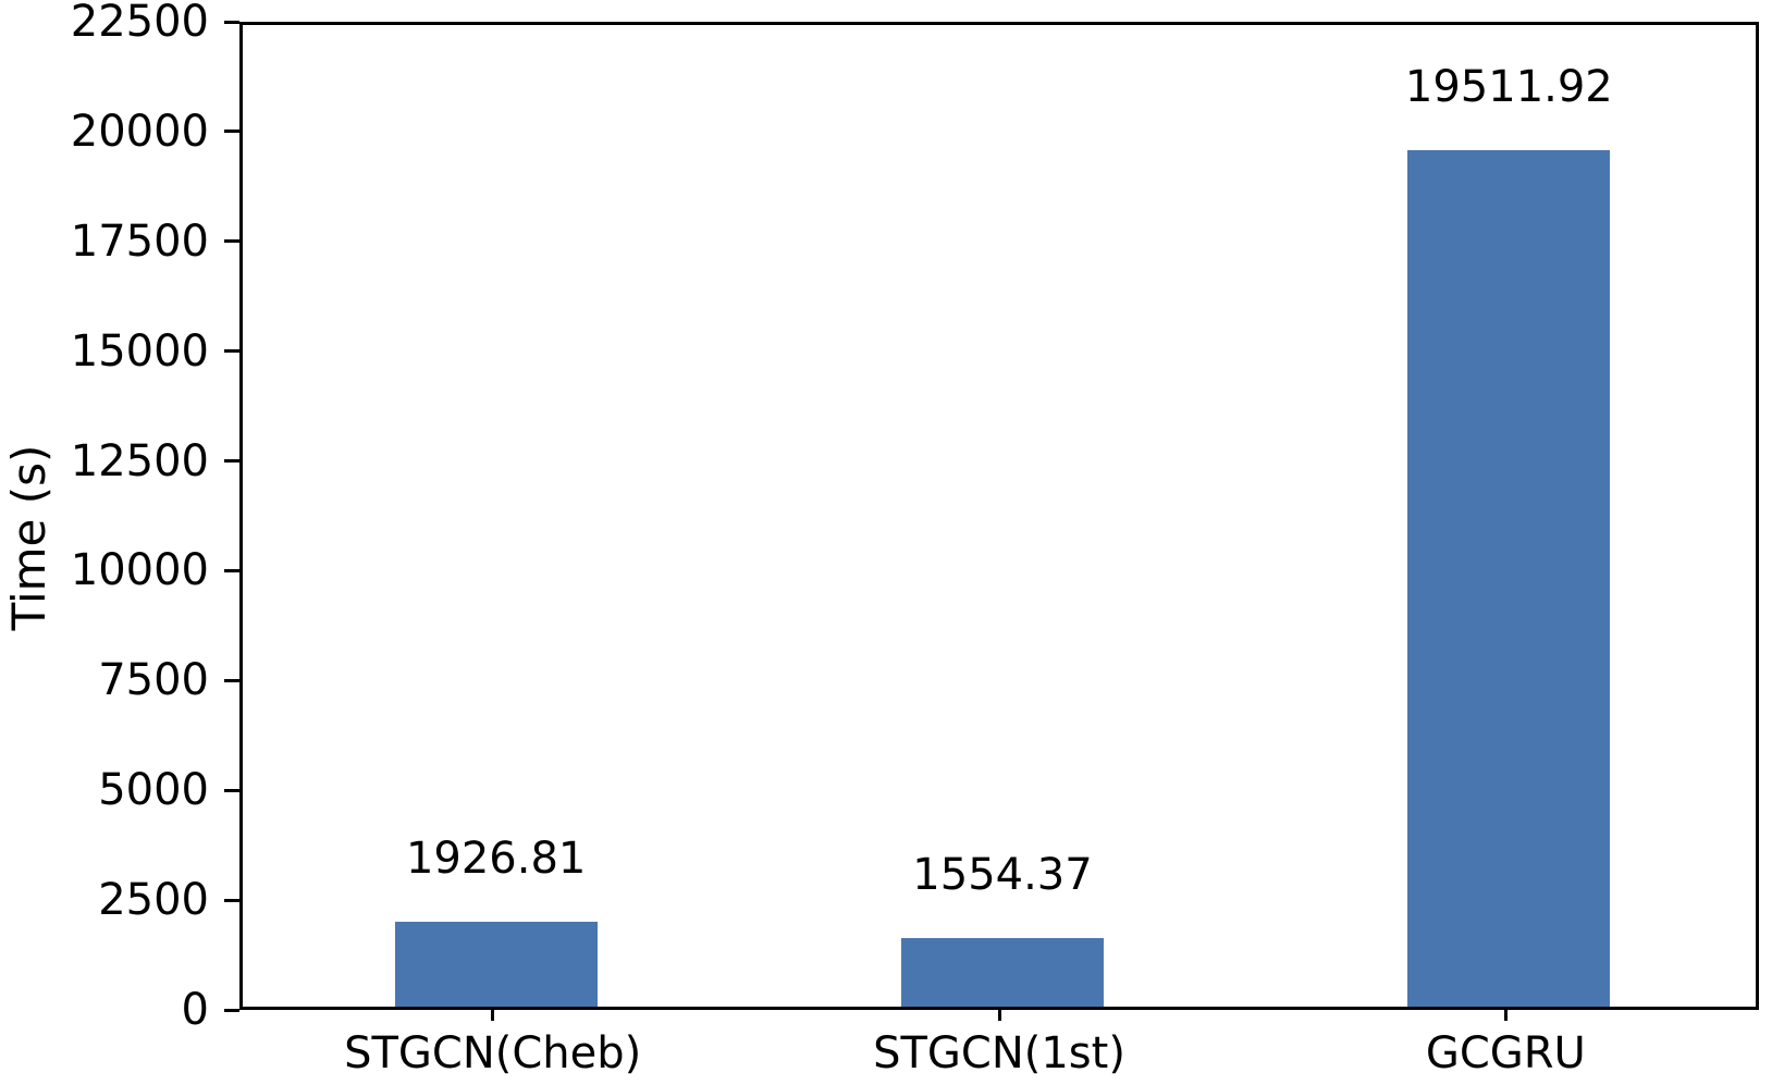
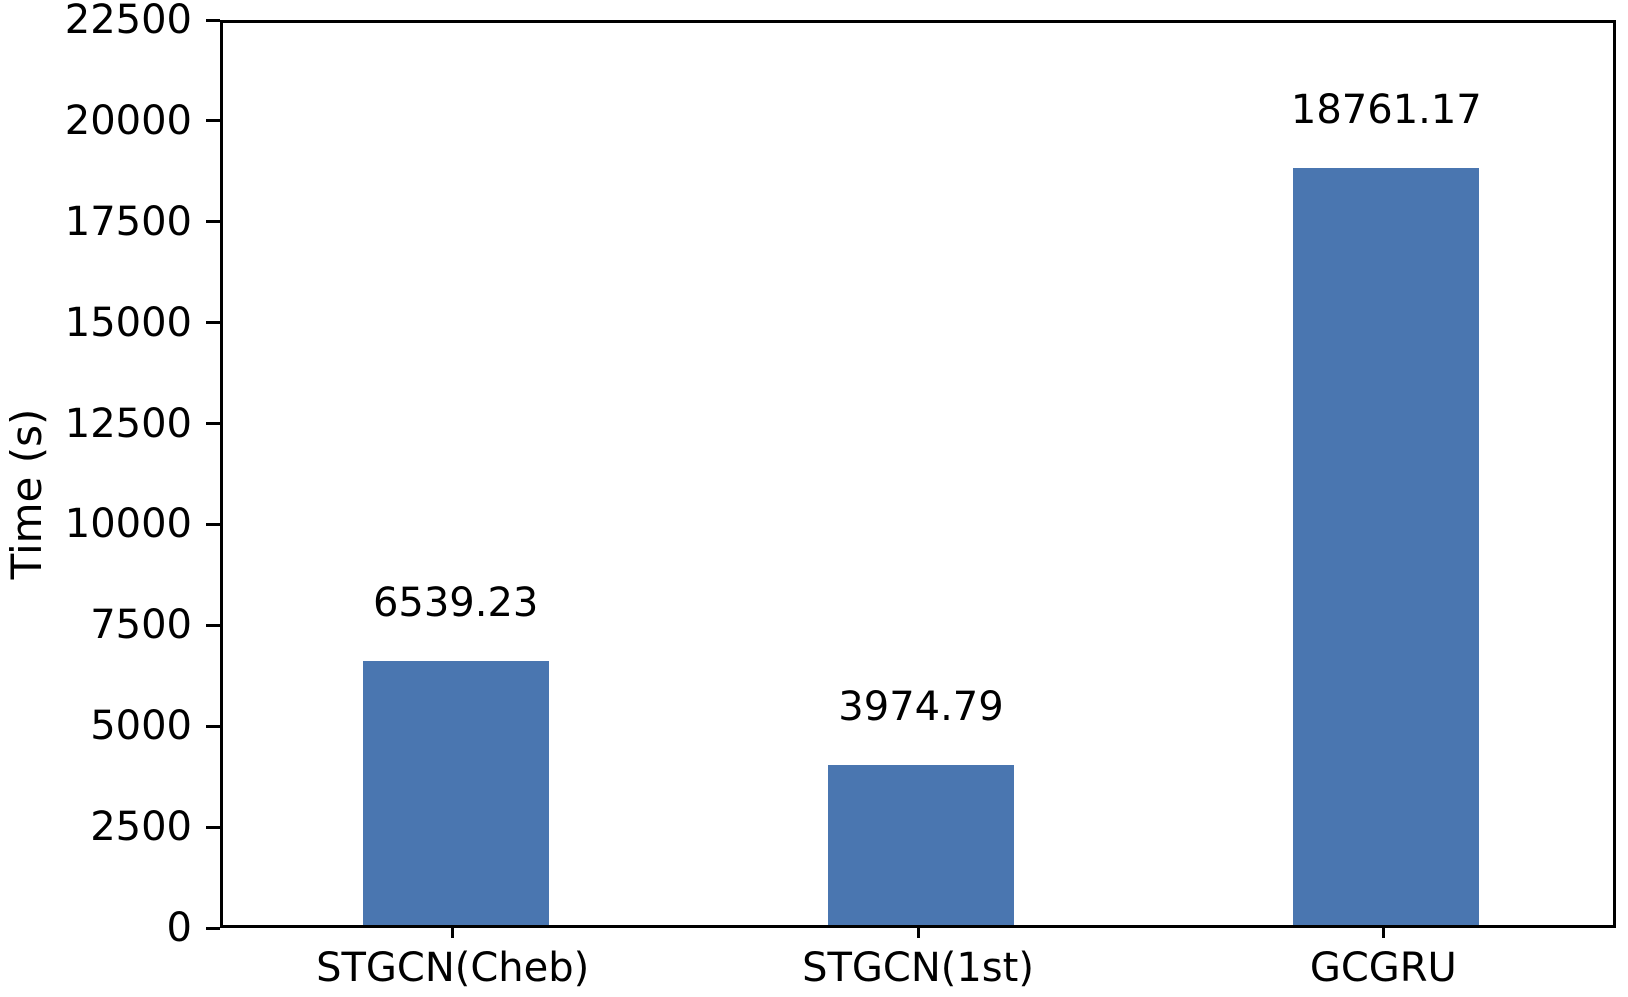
STGCN(Cheb): 1926.81 -> 6539.23
STGCN(1st): 1554.37 -> 3974.79
GCGRU: 19511.92 -> 18761.17
